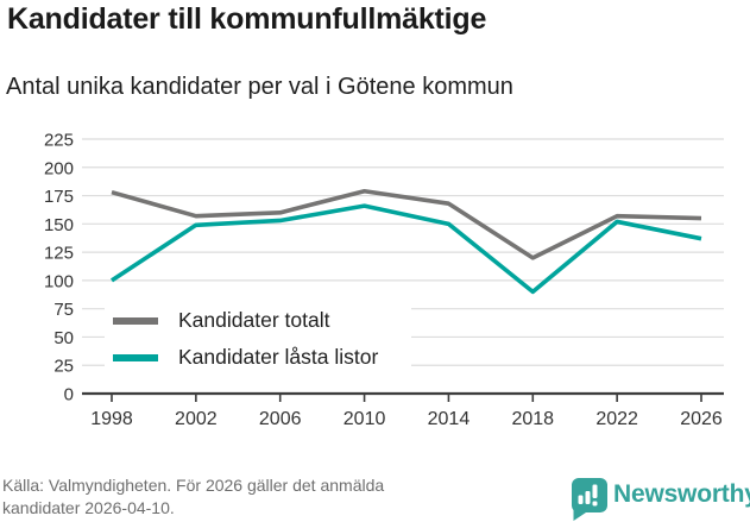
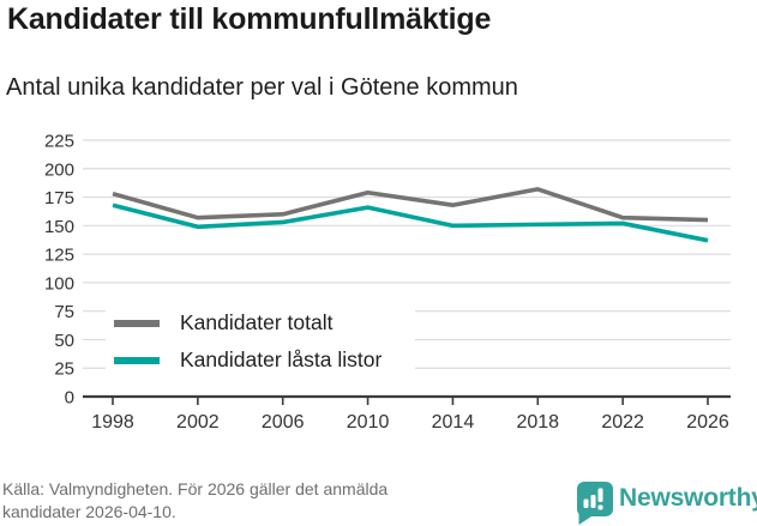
Kandidater låsta listor/1998: 100 -> 170
Kandidater totalt/2018: 120 -> 180
Kandidater låsta listor/2018: 90 -> 150
